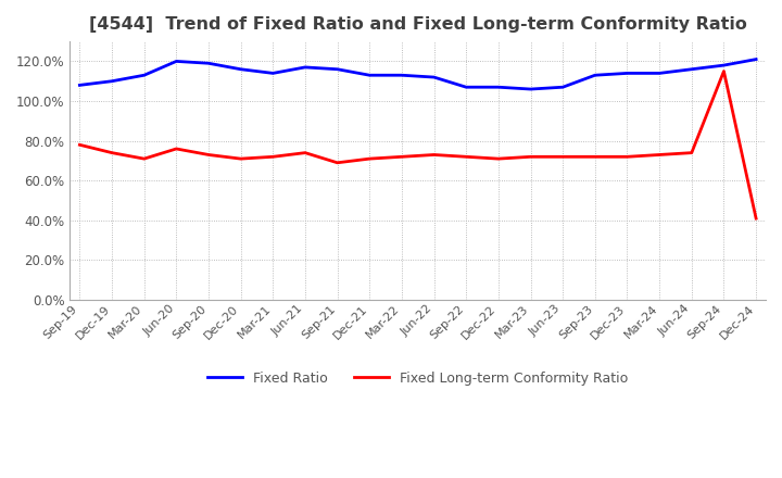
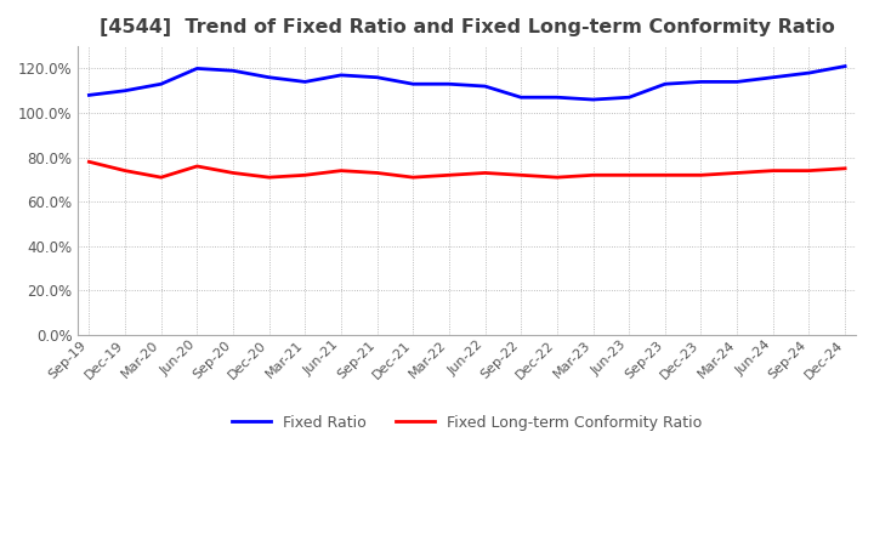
Fixed Long-term Conformity Ratio/Sep-21: 69% -> 73%
Fixed Long-term Conformity Ratio/Sep-24: 115% -> 74%
Fixed Long-term Conformity Ratio/Dec-24: 41% -> 75%
